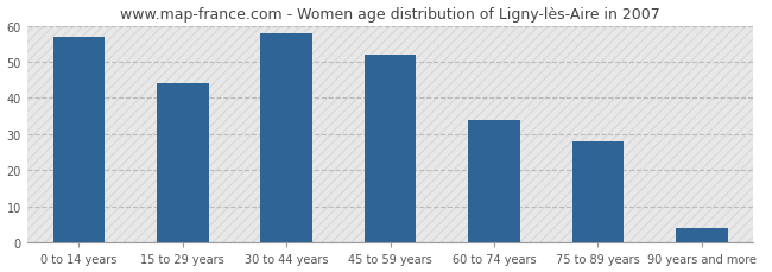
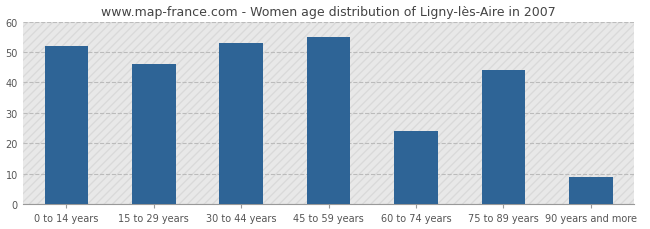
0 to 14 years: 57 -> 52
15 to 29 years: 44 -> 46
30 to 44 years: 58 -> 53
45 to 59 years: 52 -> 55
60 to 74 years: 34 -> 24
75 to 89 years: 28 -> 44
90 years and more: 4 -> 9
